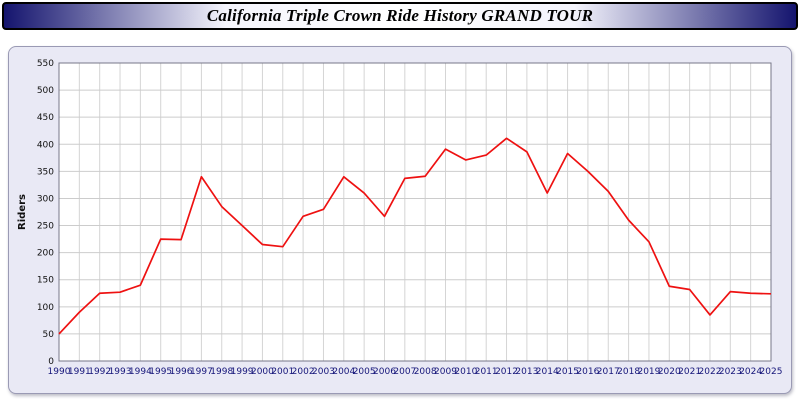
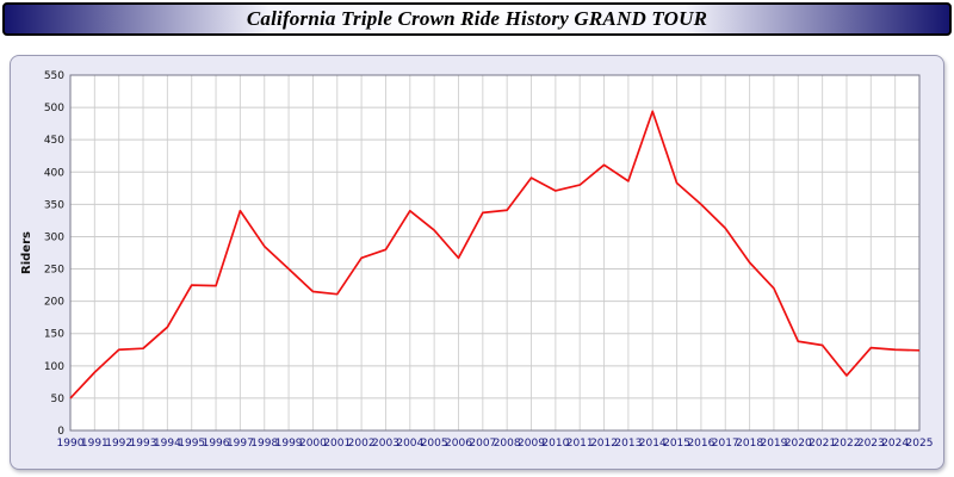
1994: 140 -> 160
2014: 310 -> 490
